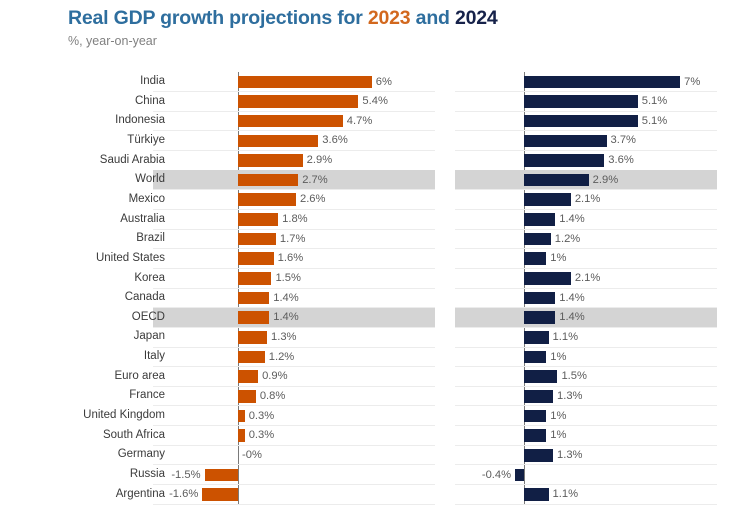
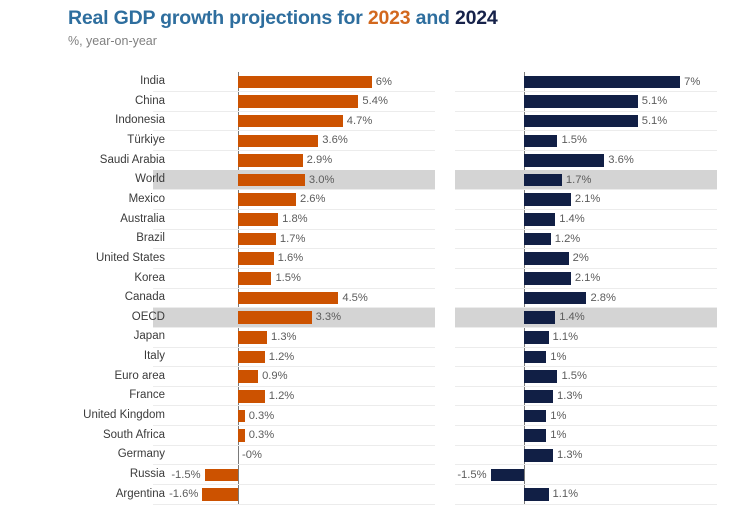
2024/Türkiye: 3.7% -> 1.5%
2023/World: 2.7% -> 3.0%
2024/World: 2.9% -> 1.7%
2024/United States: 1% -> 2%
2023/Canada: 1.4% -> 4.5%
2024/Canada: 1.4% -> 2.8%
2023/OECD: 1.4% -> 3.3%
2023/France: 0.8% -> 1.2%
2024/Russia: -0.4% -> -1.5%
